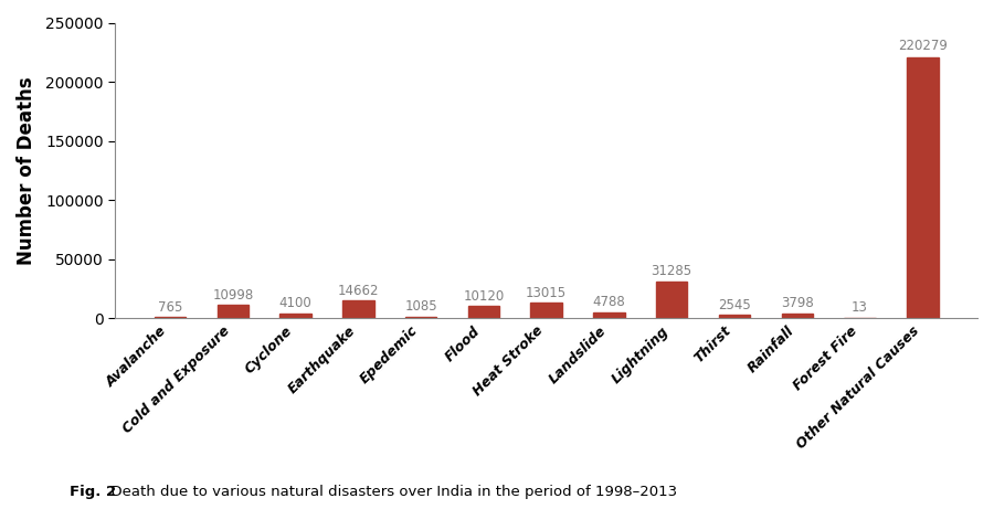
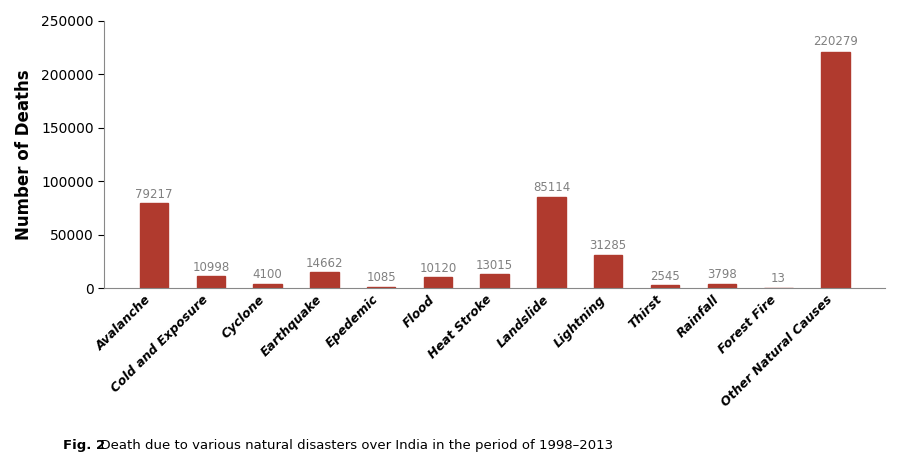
Avalanche: 765 -> 79217
Landslide: 4788 -> 85114
